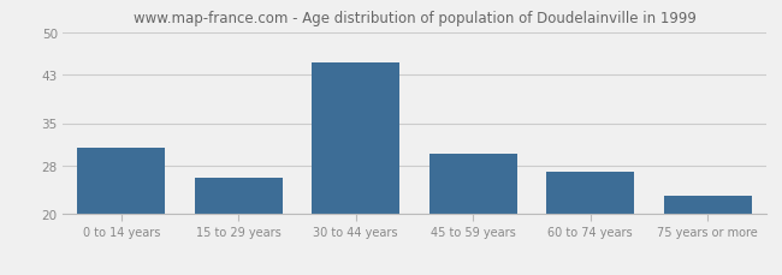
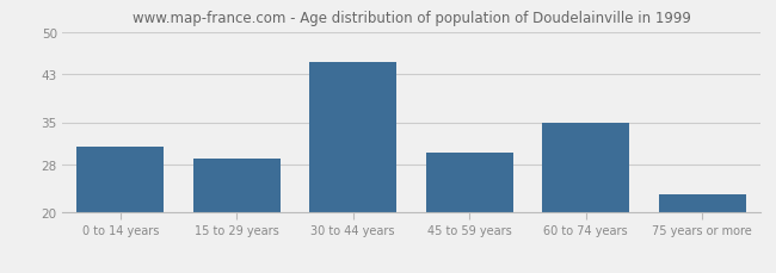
15 to 29 years: 26 -> 29
60 to 74 years: 27 -> 35
